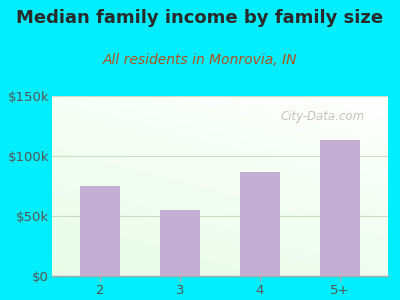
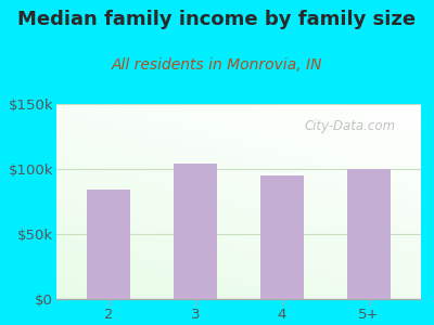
2: $75k -> $84k
3: $55k -> $104k
4: $87k -> $95k
5+: $113k -> $100k
